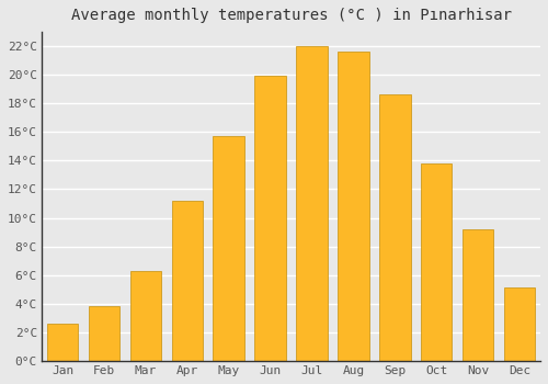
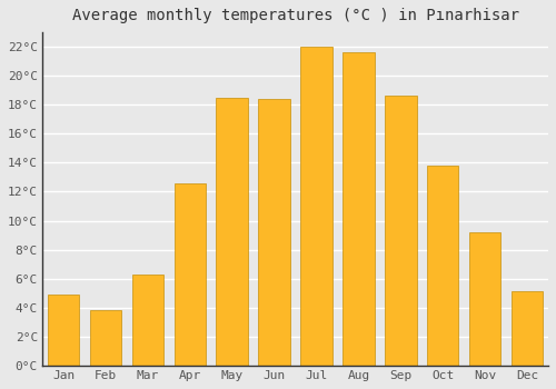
Jan: 2.6°C -> 4.9°C
Apr: 11.2°C -> 12.6°C
May: 15.7°C -> 18.5°C
Jun: 19.9°C -> 18.4°C
